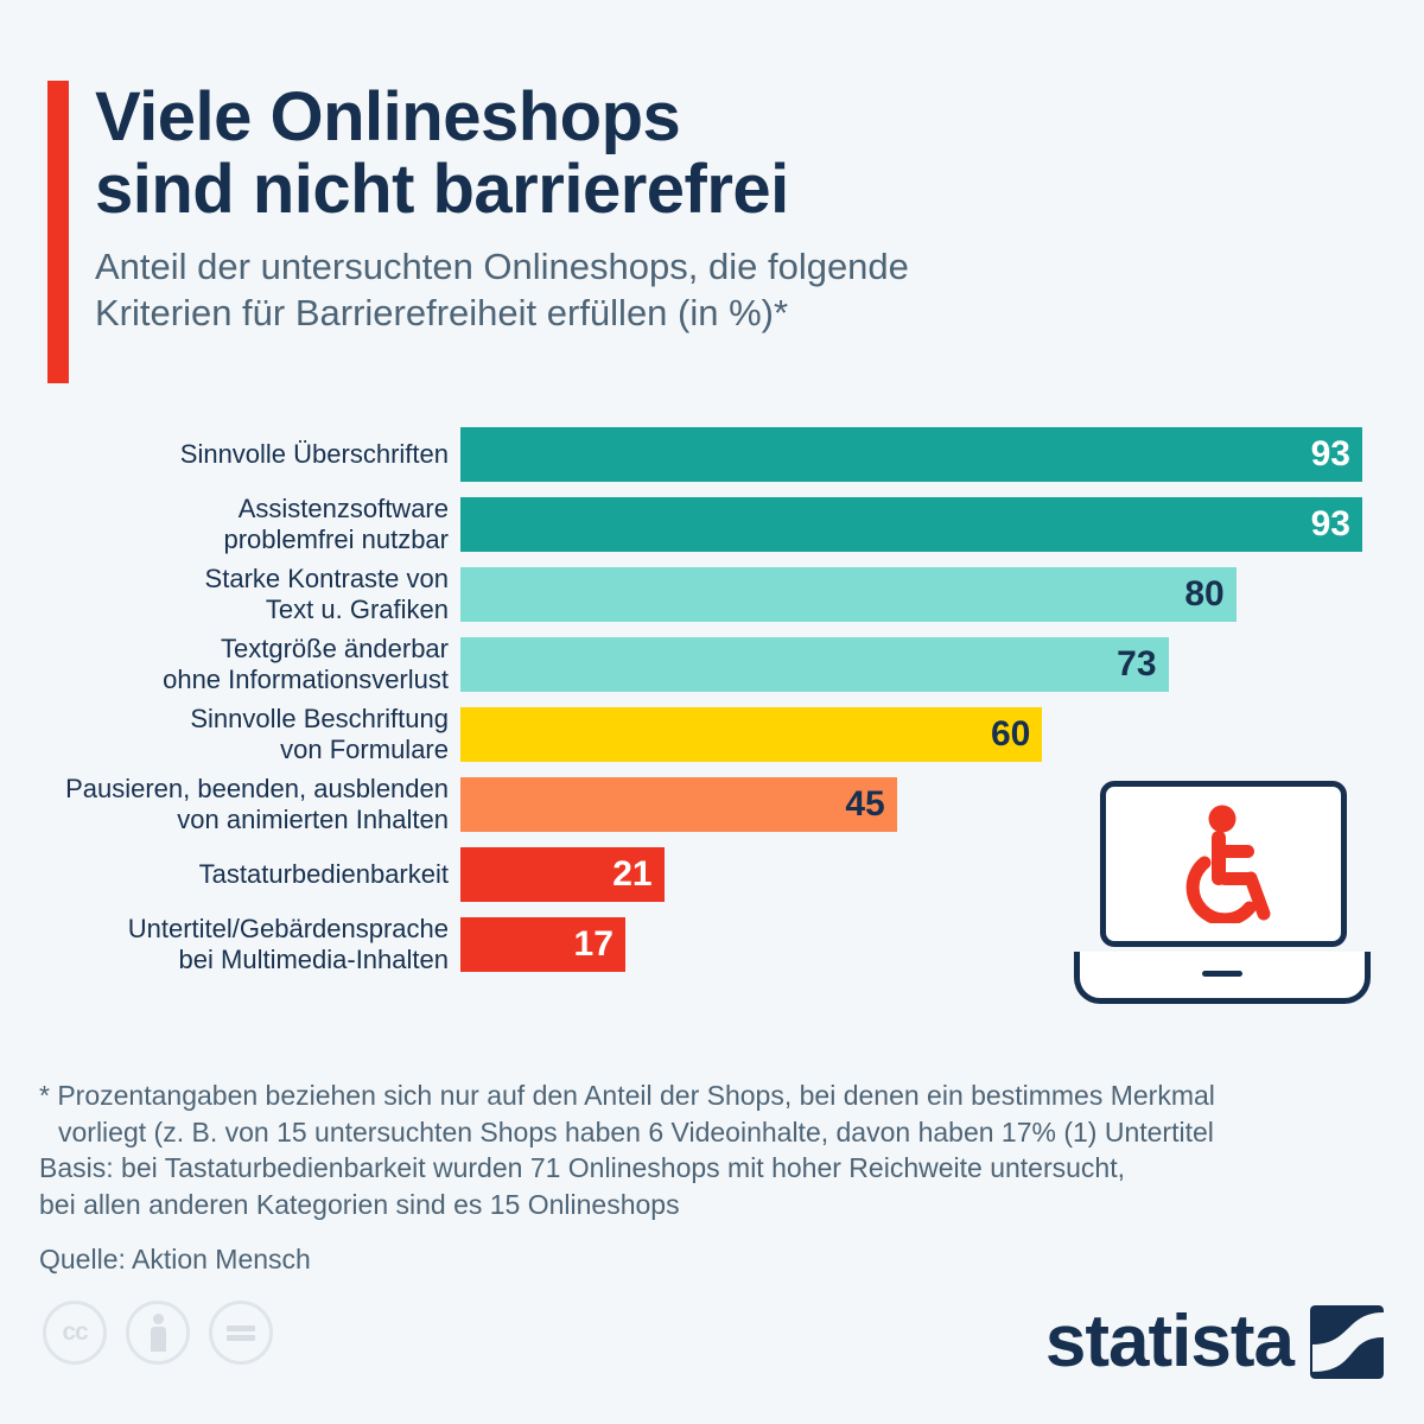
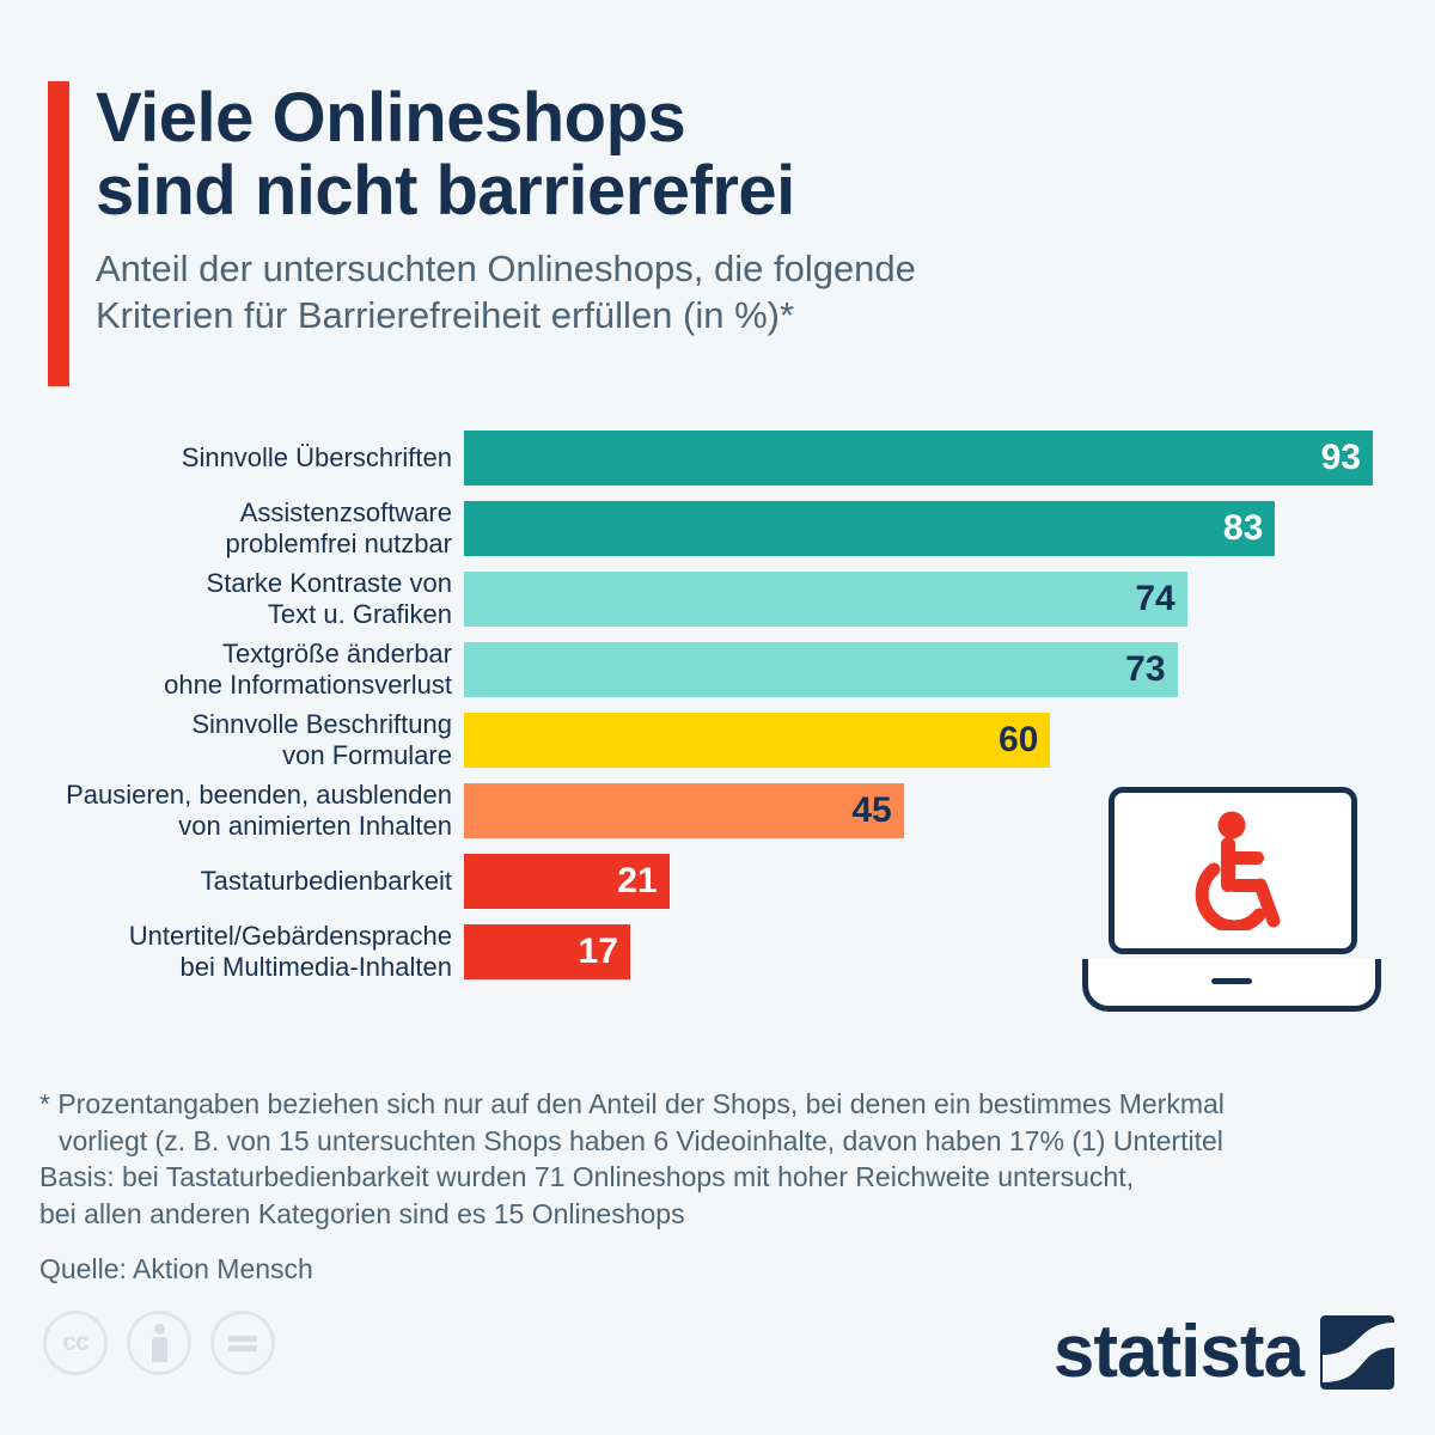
Assistenzsoftware problemfrei nutzbar: 93 -> 83
Starke Kontraste von Text u. Grafiken: 80 -> 74
